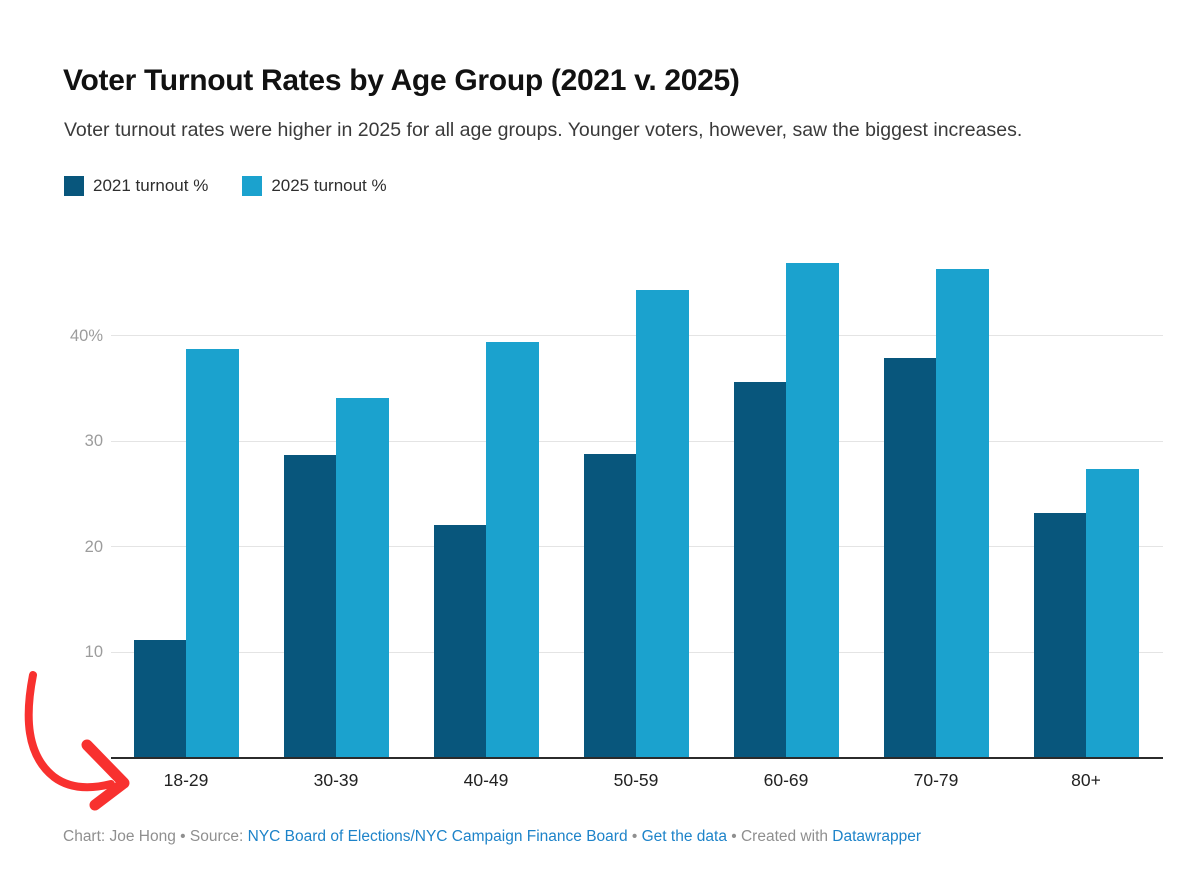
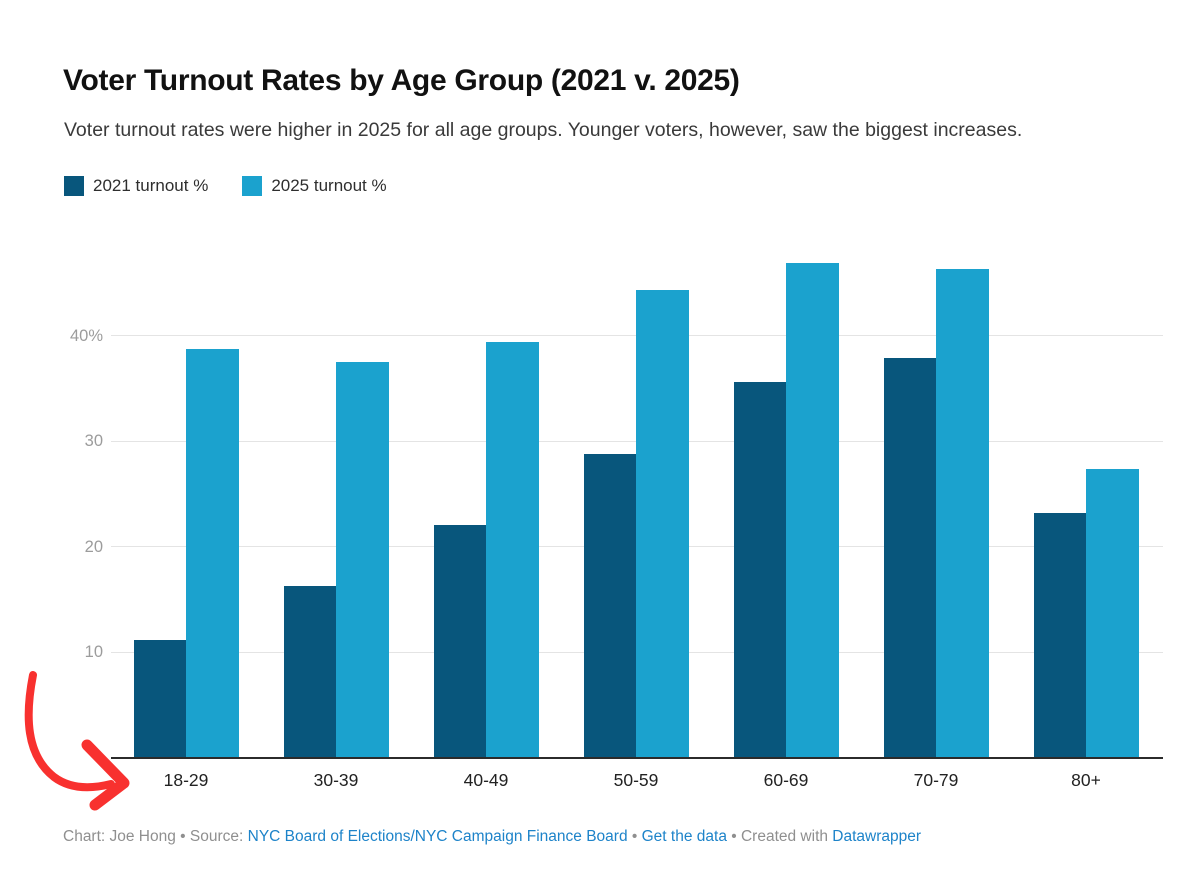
2021 turnout %/30-39: 28.7% -> 16.3%
2025 turnout %/30-39: 34.1% -> 37.5%
